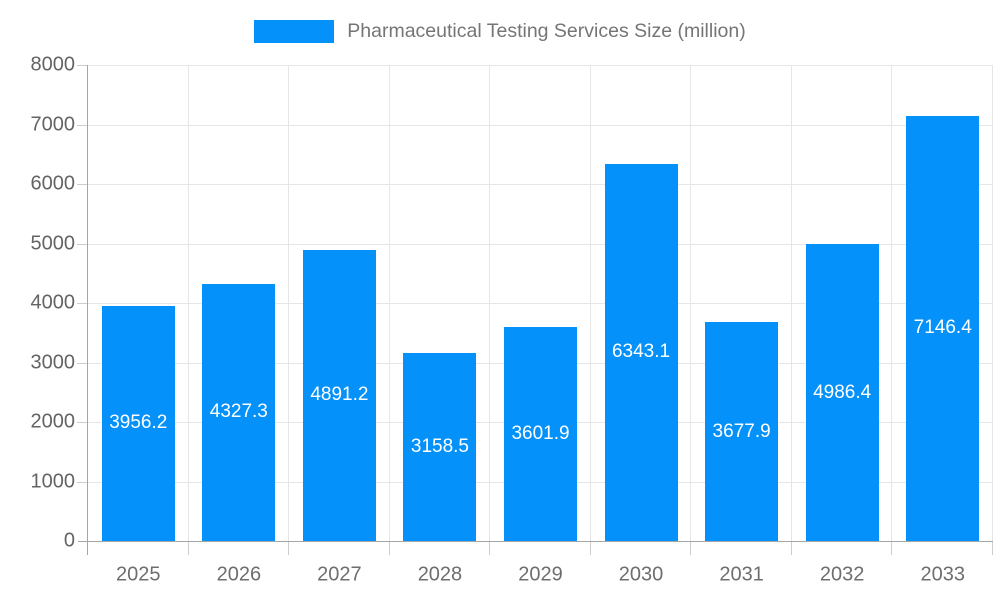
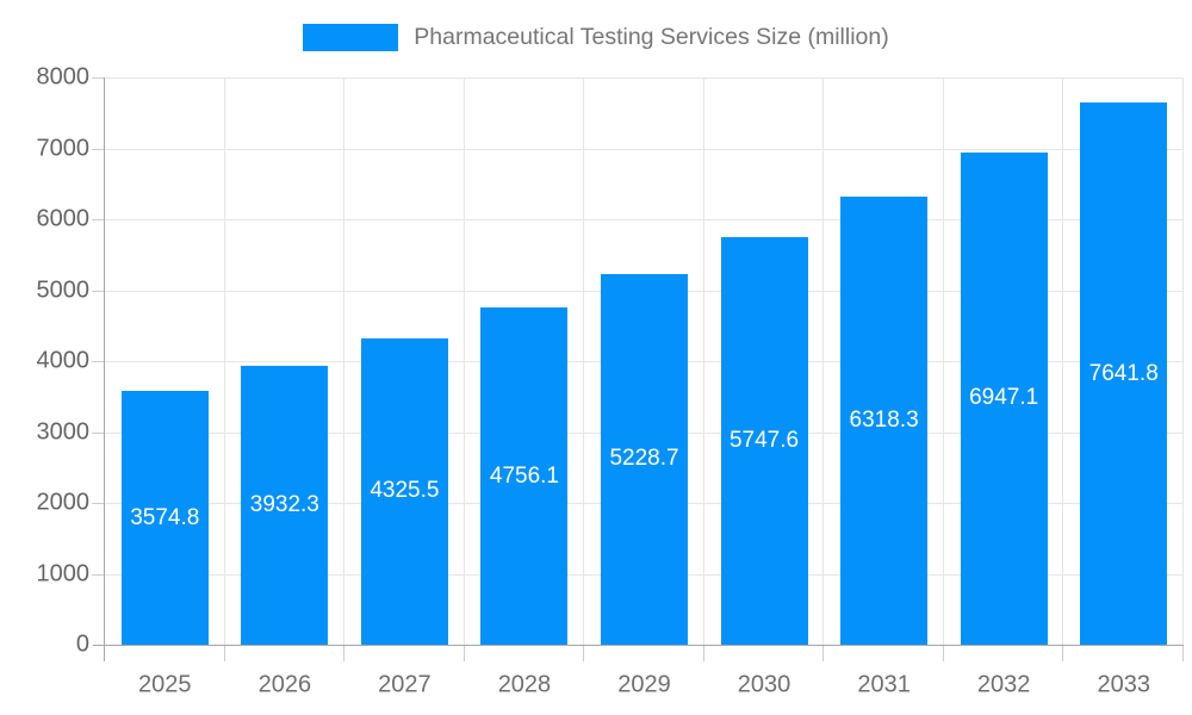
2025: 3956.2 -> 3574.8
2026: 4327.3 -> 3932.3
2027: 4891.2 -> 4325.5
2028: 3158.5 -> 4756.1
2029: 3601.9 -> 5228.7
2030: 6343.1 -> 5747.6
2031: 3677.9 -> 6318.3
2032: 4986.4 -> 6947.1
2033: 7146.4 -> 7641.8
